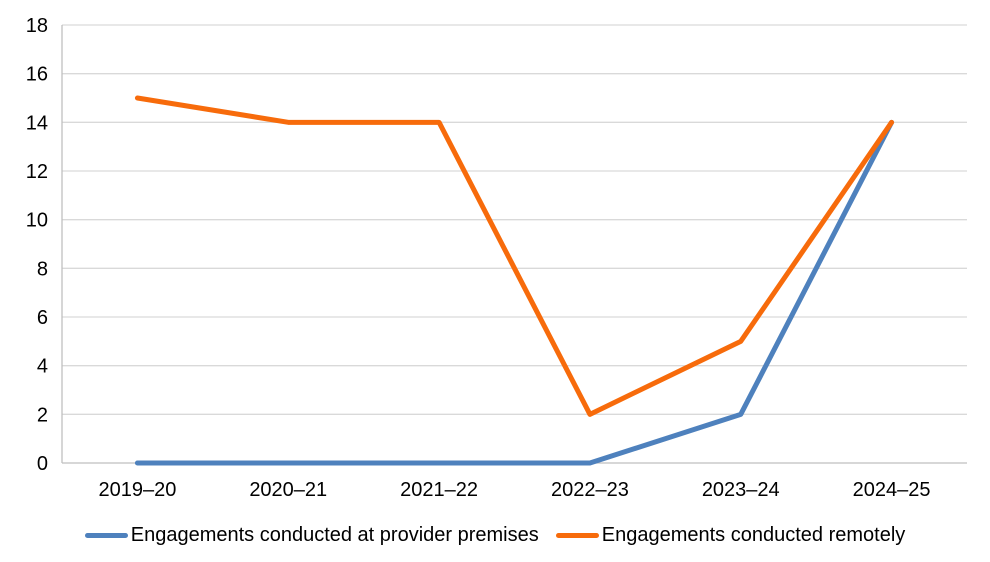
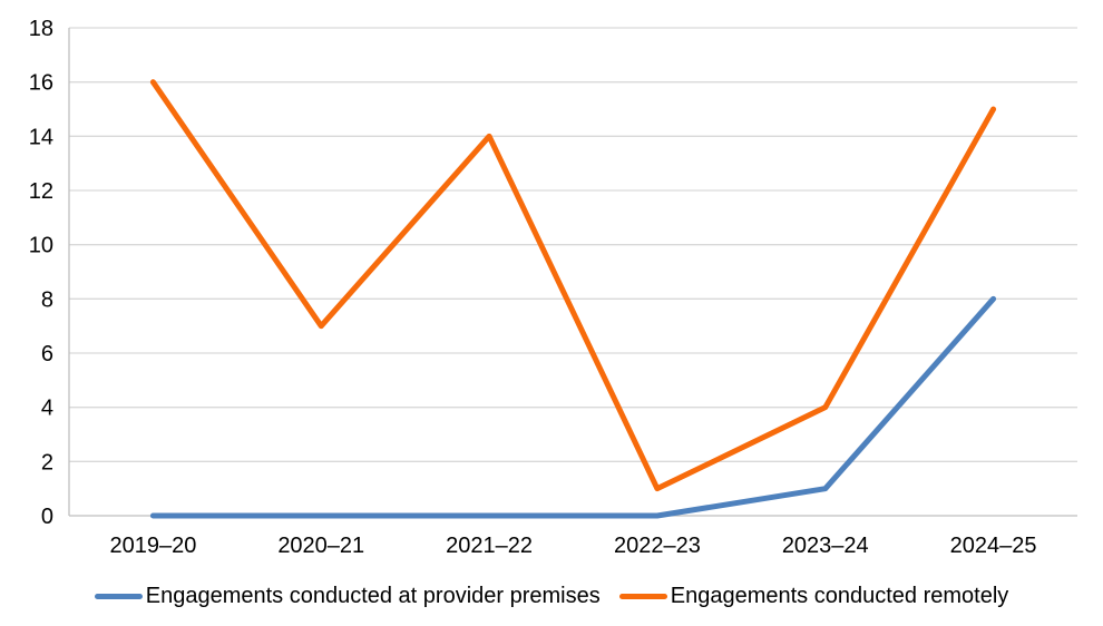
Engagements conducted remotely/2019–20: 15 -> 16
Engagements conducted remotely/2020–21: 14 -> 7
Engagements conducted remotely/2022–23: 2 -> 1
Engagements conducted at provider premises/2023–24: 2 -> 1
Engagements conducted remotely/2023–24: 5 -> 4
Engagements conducted at provider premises/2024–25: 14 -> 8
Engagements conducted remotely/2024–25: 14 -> 15
